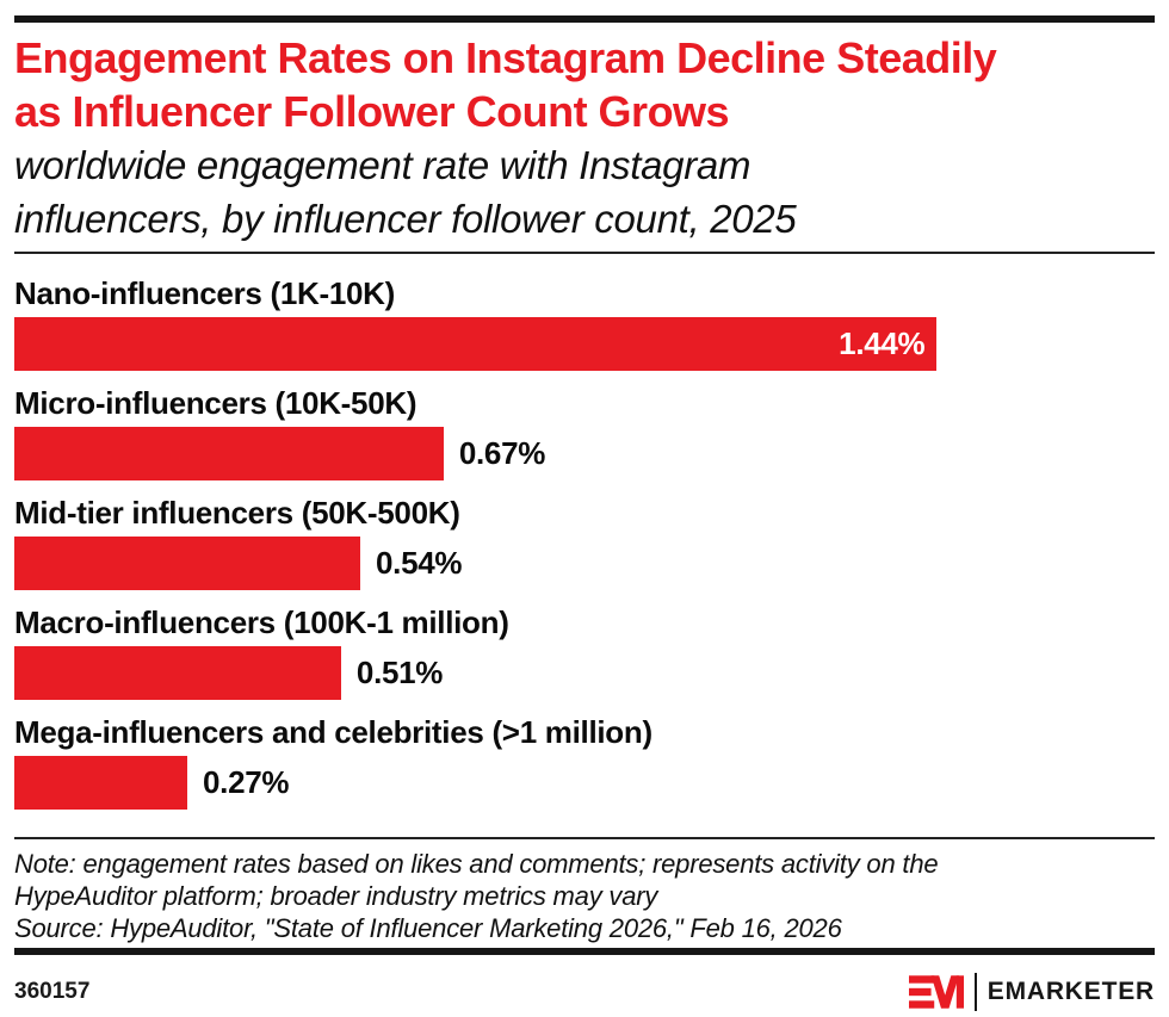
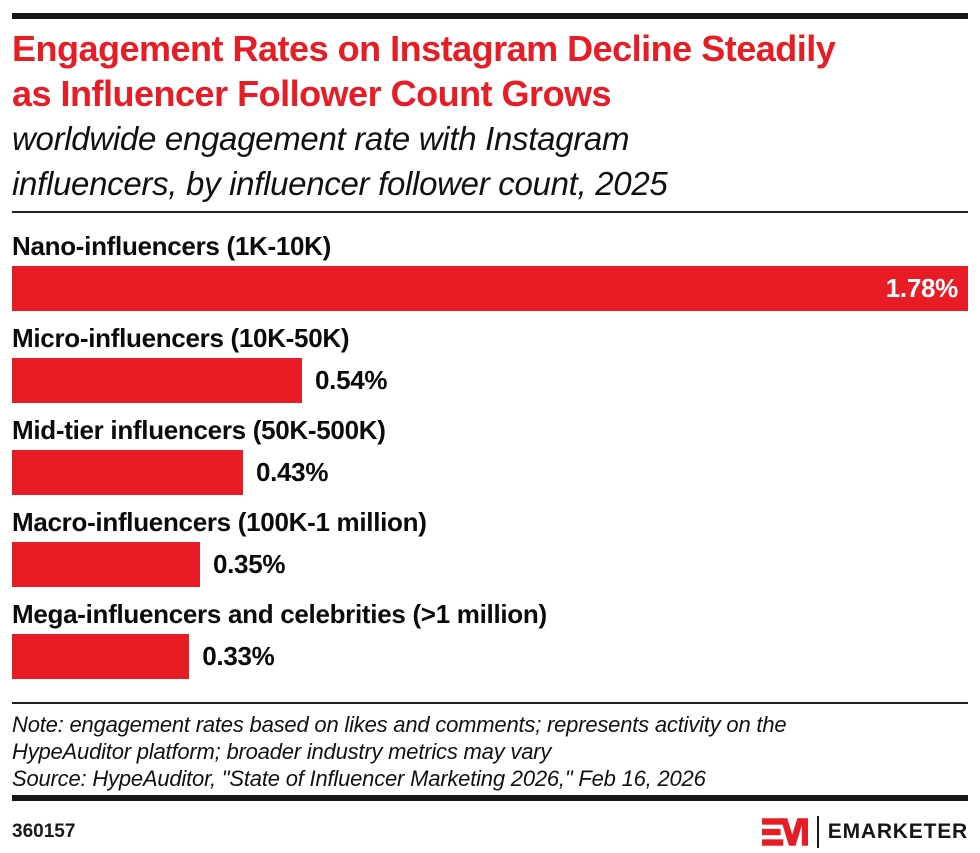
Nano-influencers (1K-10K): 1.44% -> 1.78%
Micro-influencers (10K-50K): 0.67% -> 0.54%
Mid-tier influencers (50K-500K): 0.54% -> 0.43%
Macro-influencers (100K-1 million): 0.51% -> 0.35%
Mega-influencers and celebrities (>1 million): 0.27% -> 0.33%
